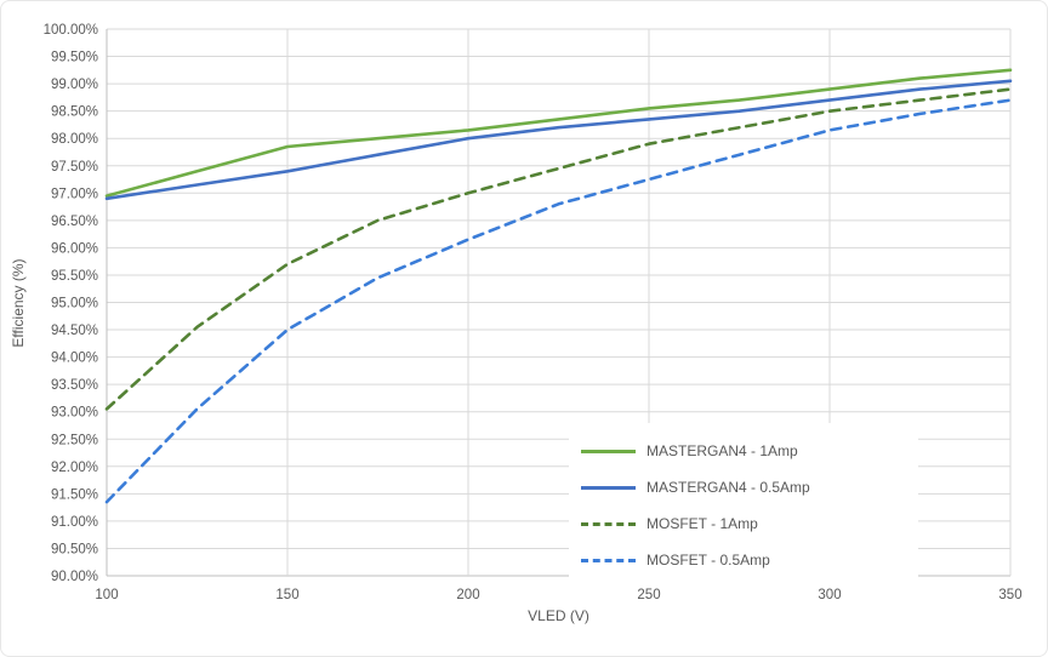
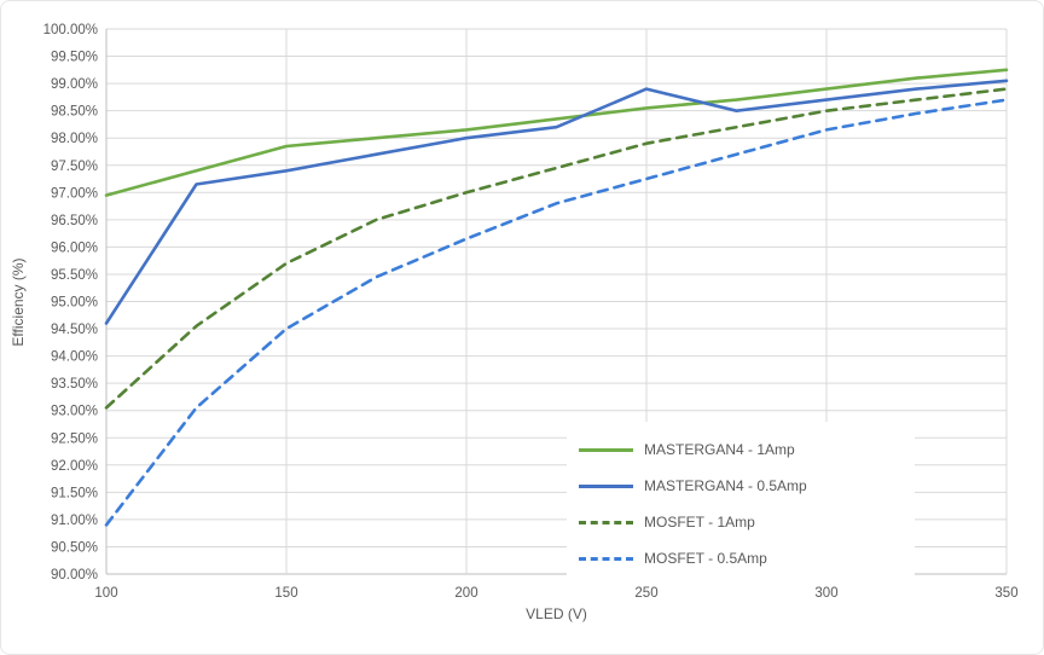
MASTERGAN4 - 0.5Amp/100: 96.9% -> 94.6%
MOSFET - 0.5Amp/100: 91.3% -> 90.9%
MASTERGAN4 - 0.5Amp/250: 98.3% -> 98.9%
